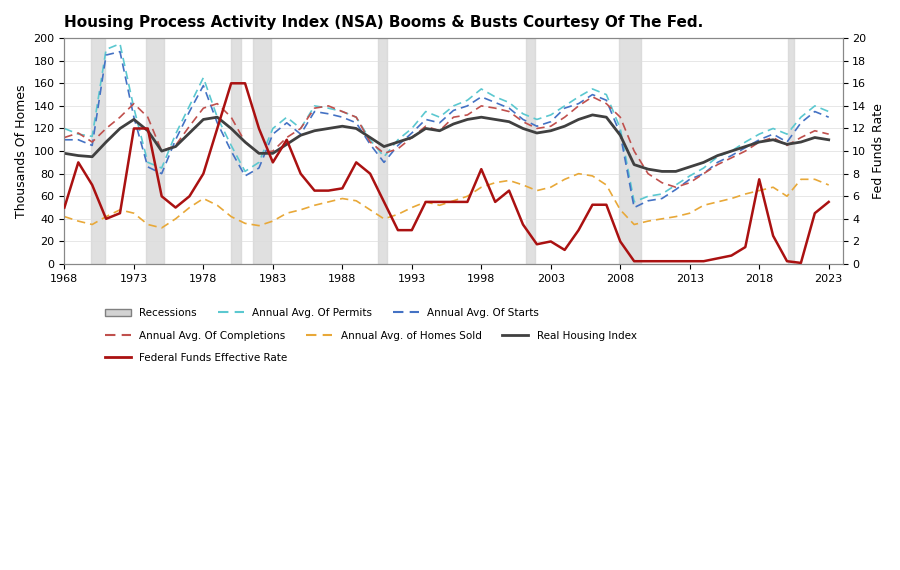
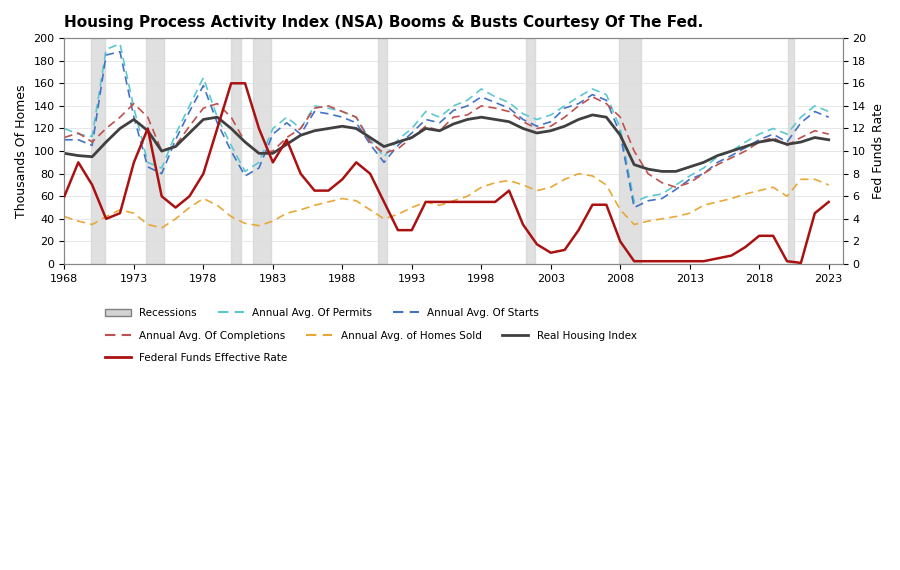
Federal Funds Effective Rate/1968: 5.0 -> 6.0
Federal Funds Effective Rate/1973: 12.0 -> 9.0
Federal Funds Effective Rate/1988: 6.7 -> 7.5
Federal Funds Effective Rate/1998: 8.4 -> 5.5
Federal Funds Effective Rate/2003: 2.0 -> 1.0
Federal Funds Effective Rate/2018: 7.5 -> 2.5
